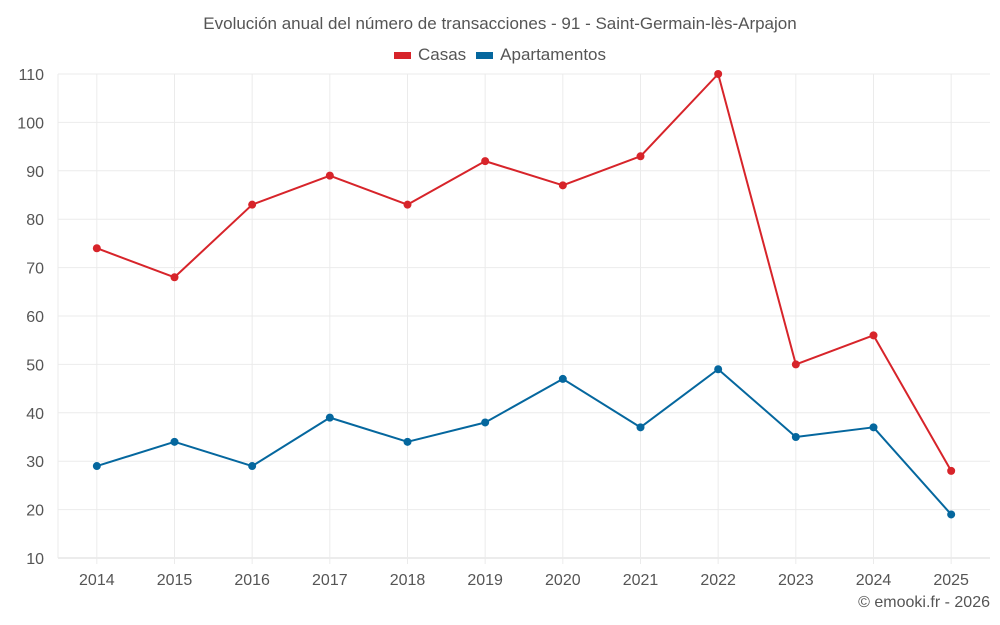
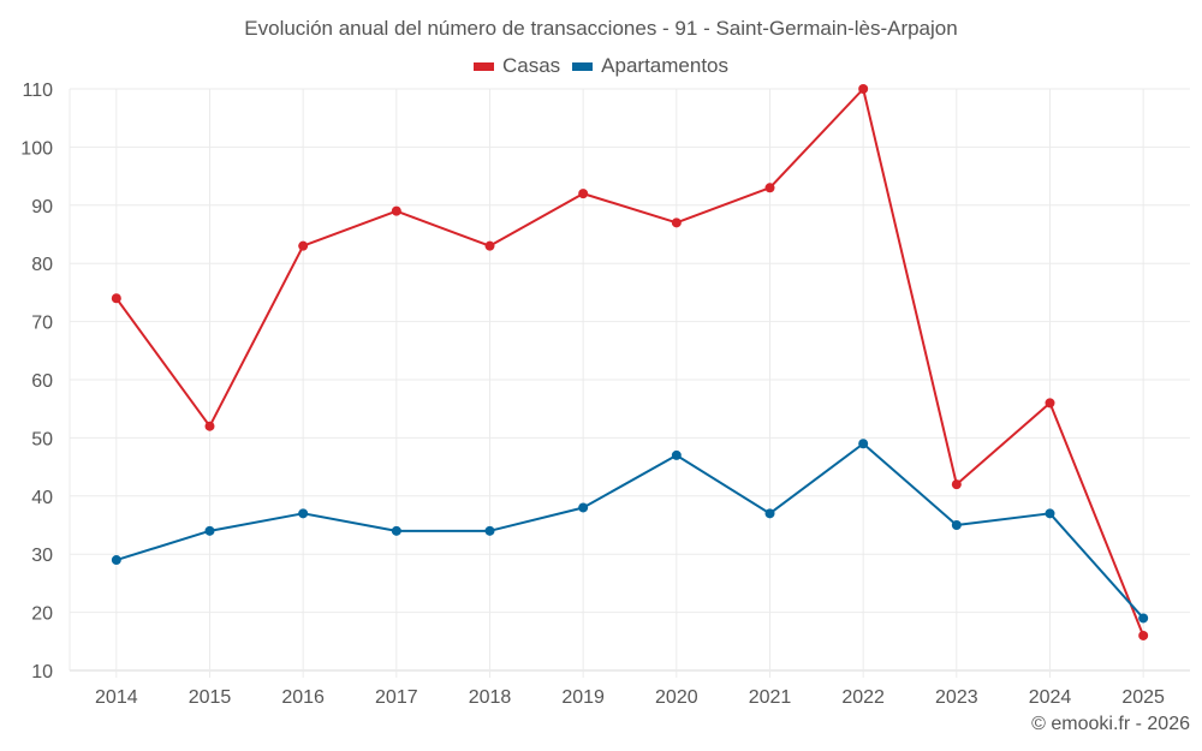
Casas/2015: 68 -> 52
Apartamentos/2016: 29 -> 37
Apartamentos/2017: 39 -> 34
Casas/2023: 50 -> 42
Casas/2025: 28 -> 16
